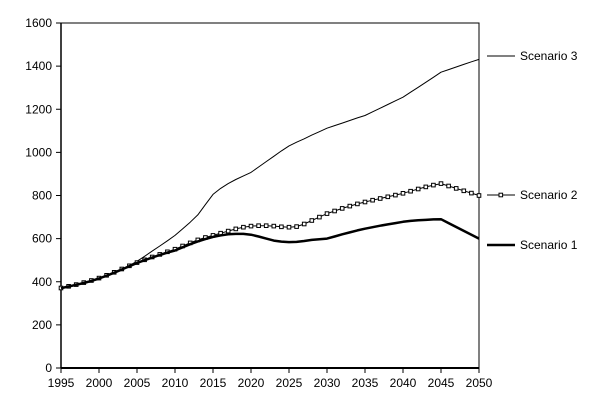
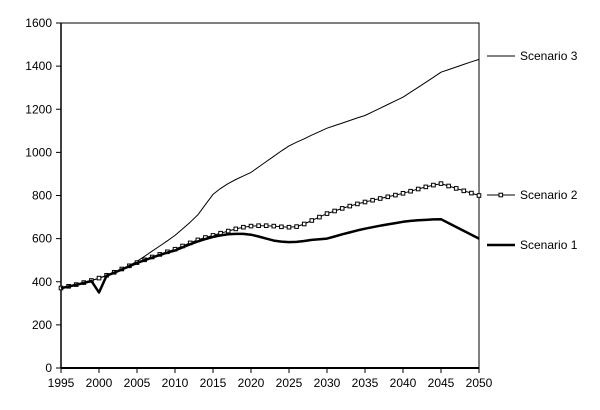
Scenario 1/2000: 420 -> 350
